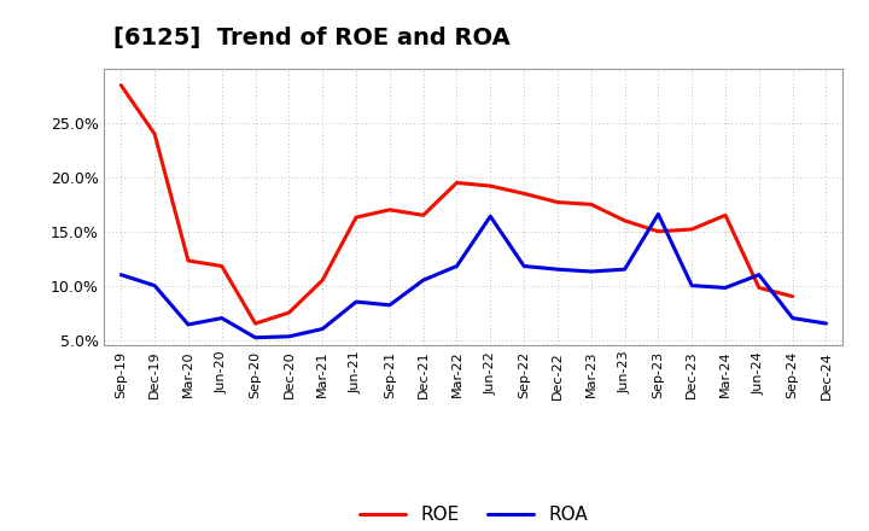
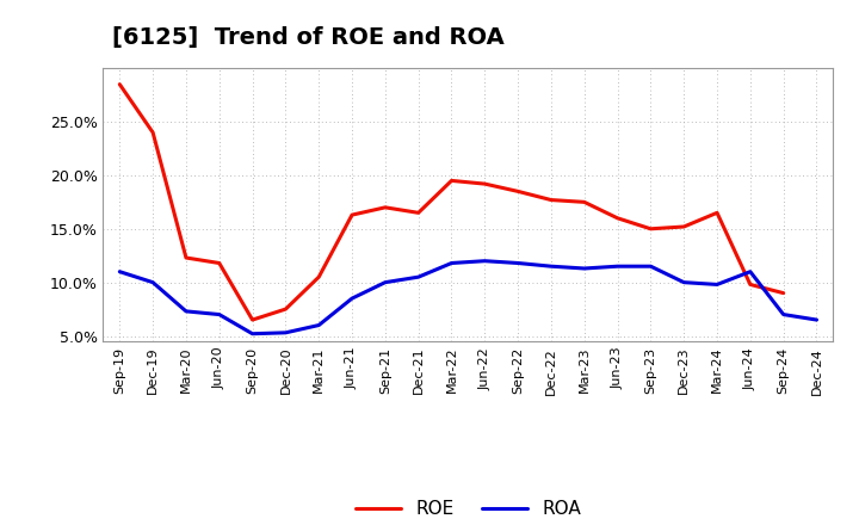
ROA/Mar-20: 6.4% -> 7.3%
ROA/Sep-21: 8.2% -> 10.0%
ROA/Jun-22: 16.4% -> 12.0%
ROA/Sep-23: 16.6% -> 11.5%
